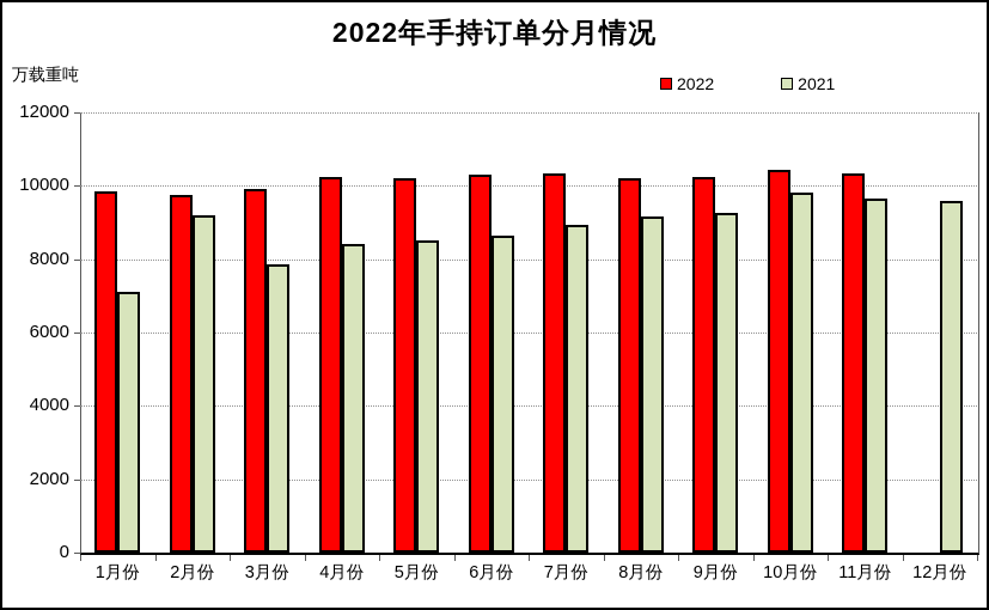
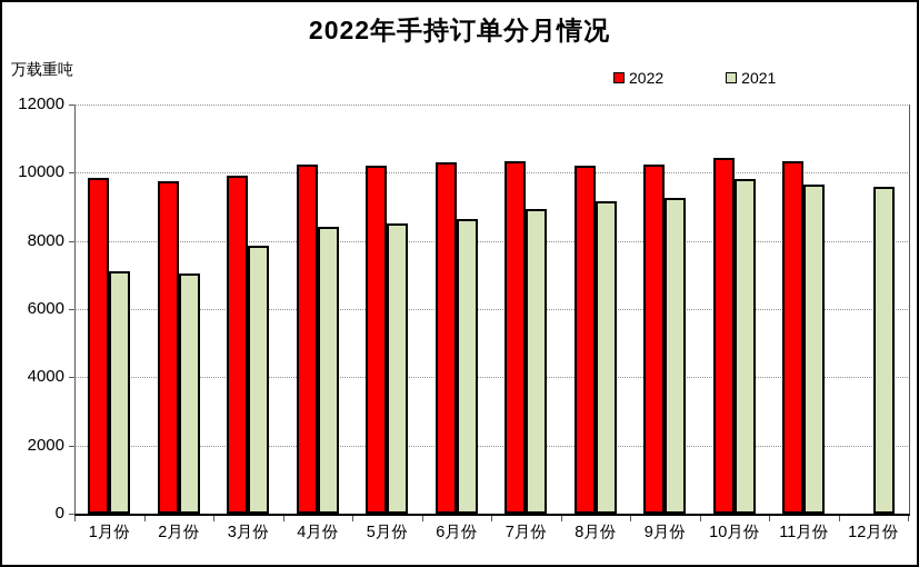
2021/2月份: 9200 -> 7000
